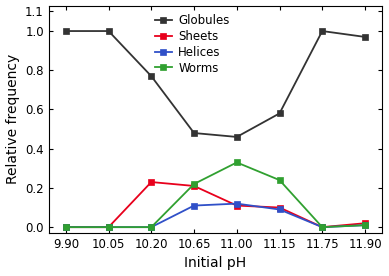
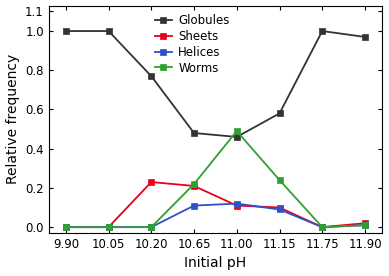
Worms/11.00: 0.33 -> 0.49
